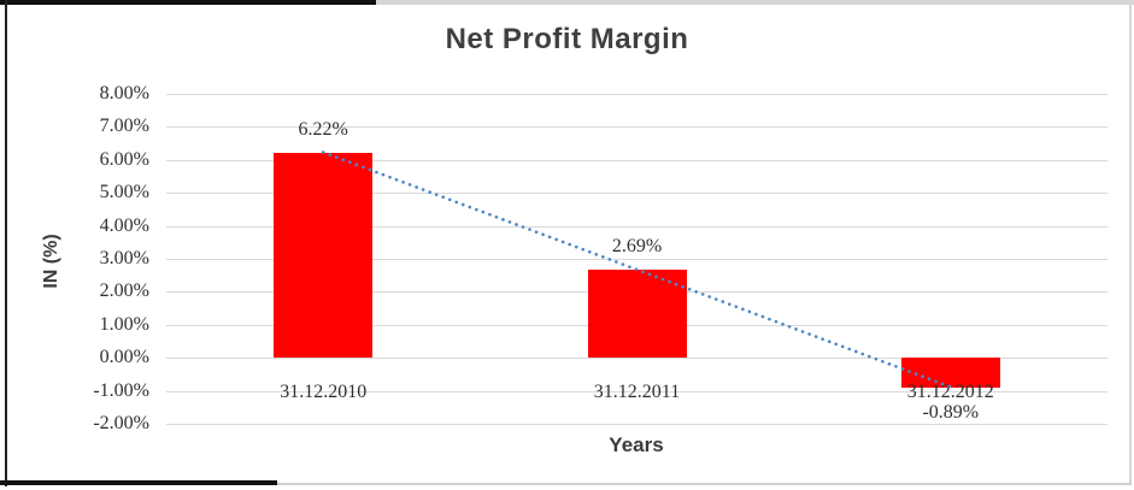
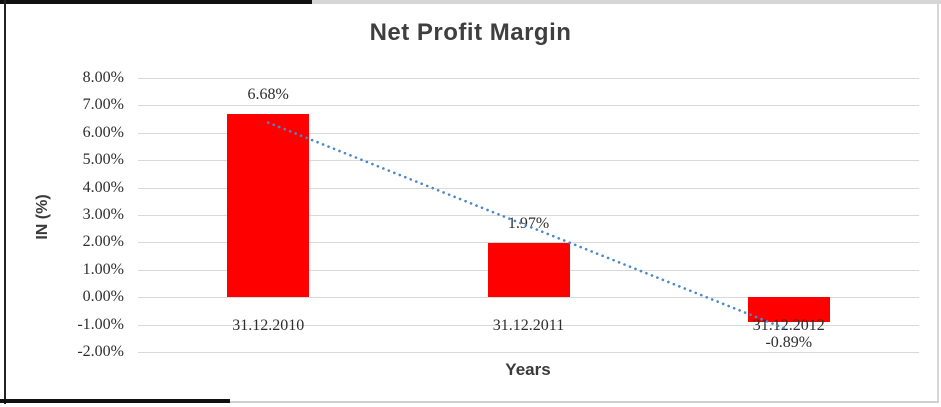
31.12.2010: 6.22% -> 6.68%
31.12.2011: 2.69% -> 1.97%
